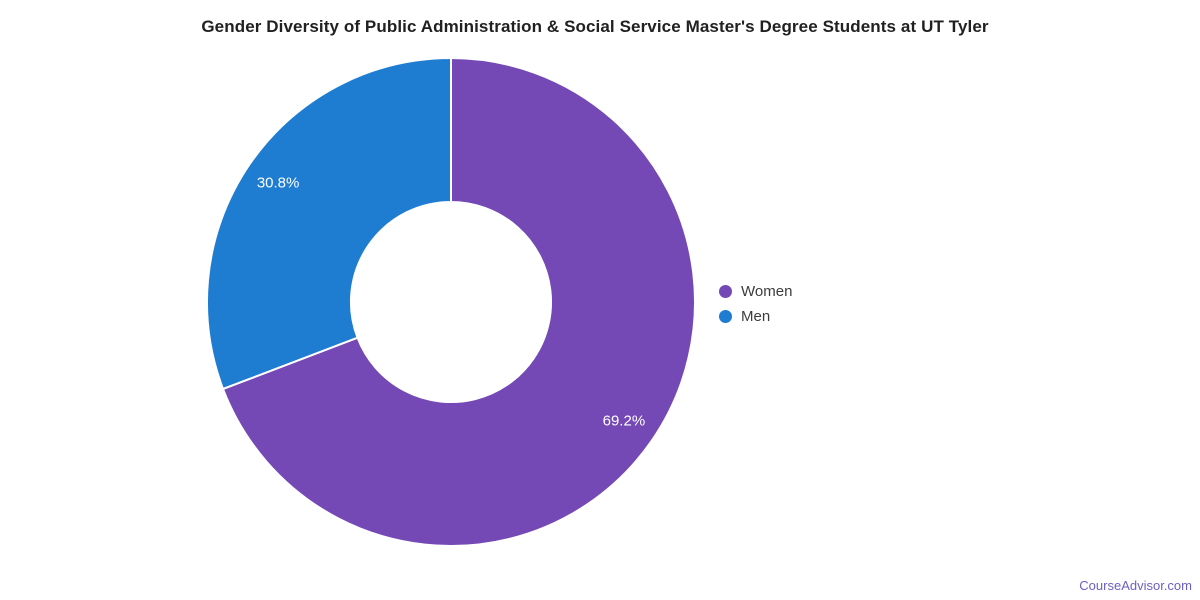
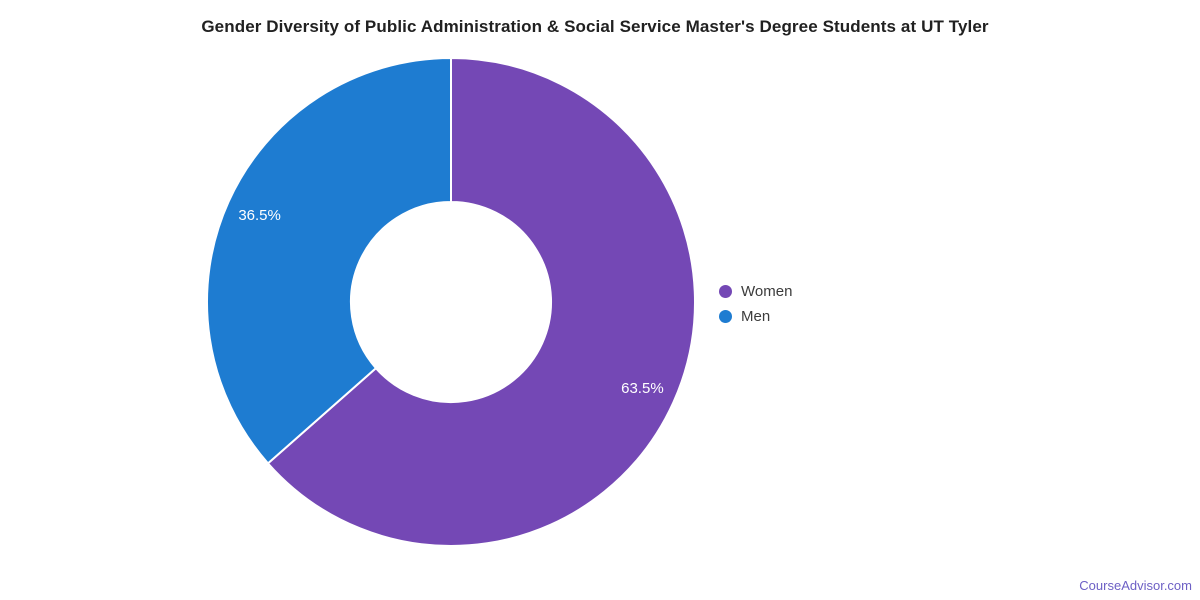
Women: 69.2% -> 63.5%
Men: 30.8% -> 36.5%
